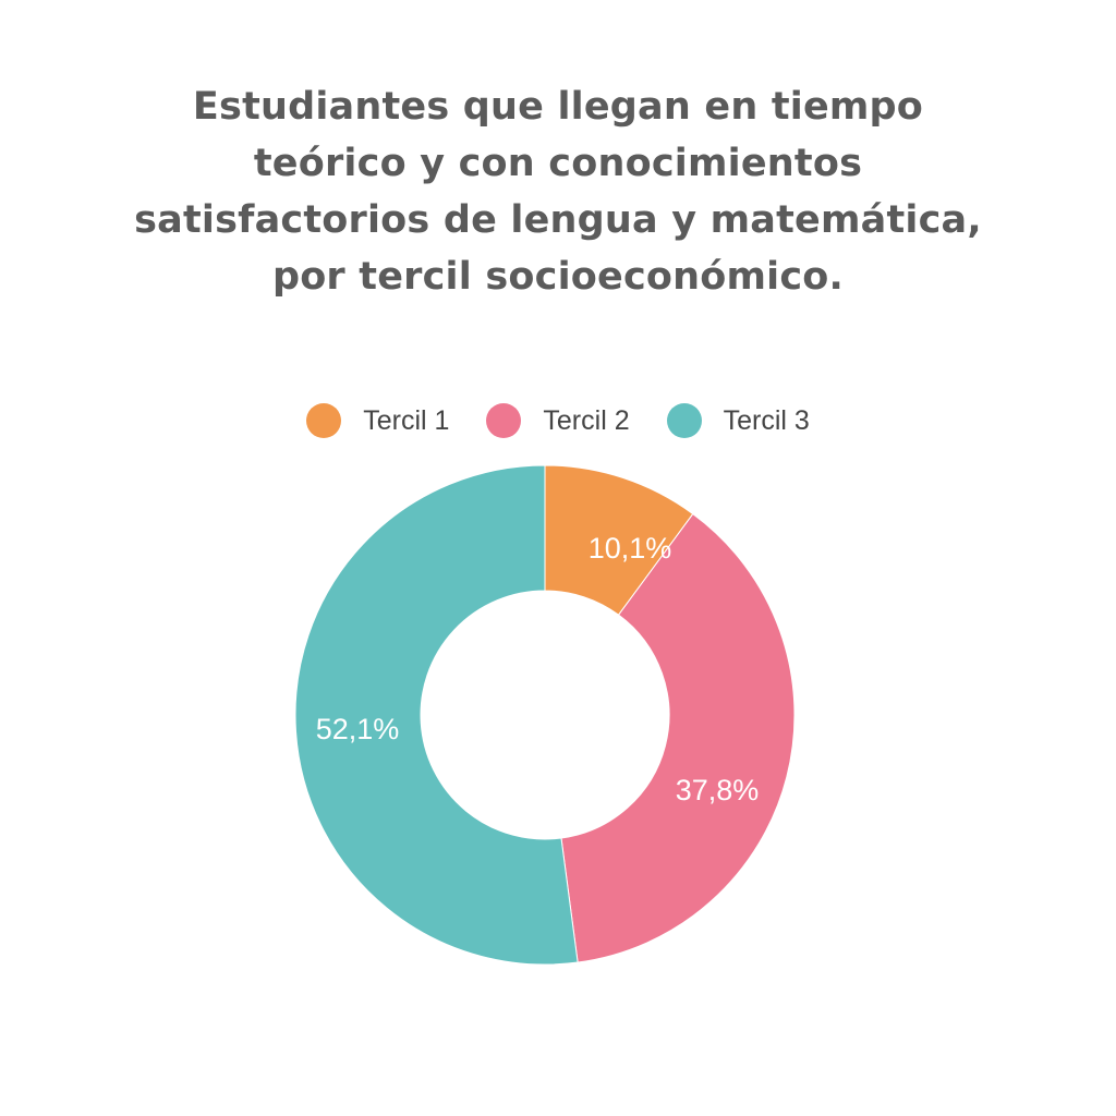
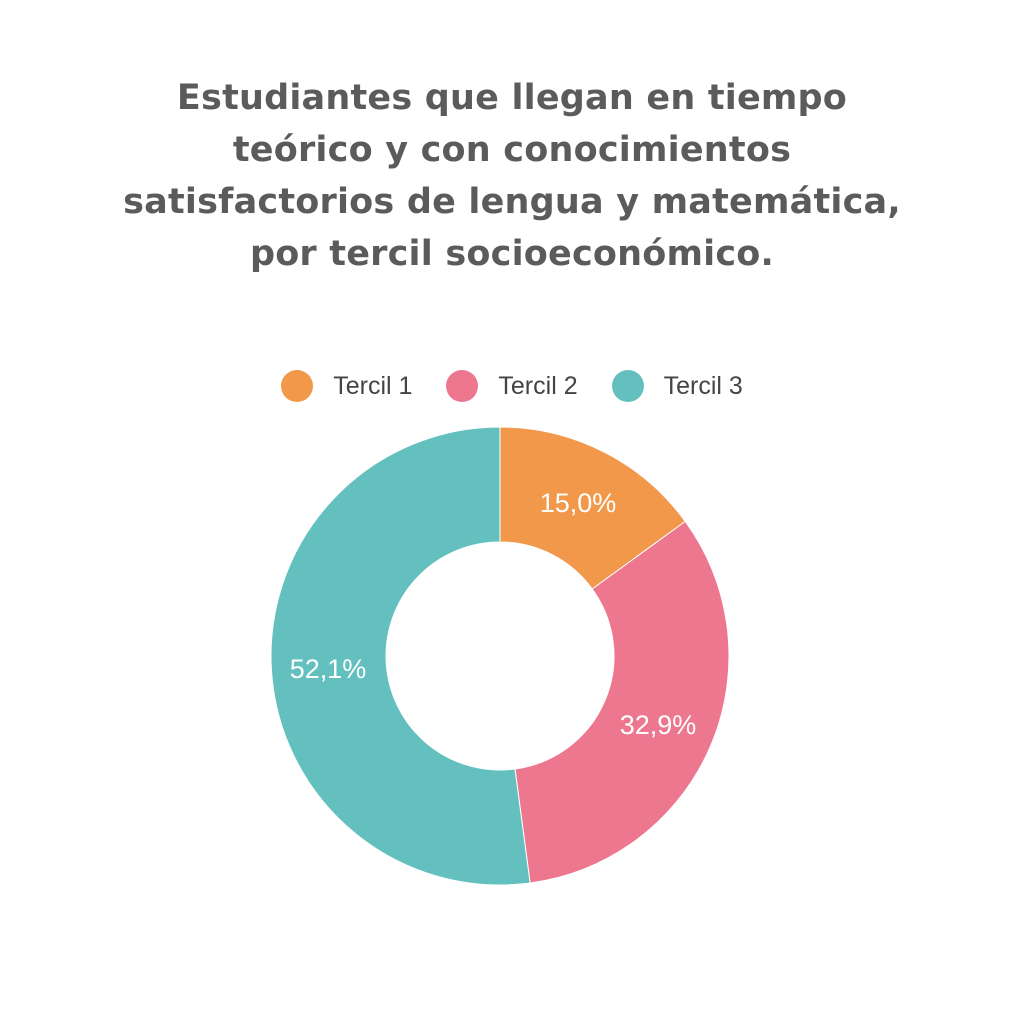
Tercil 1: 10,1% -> 15,0%
Tercil 2: 37,8% -> 32,9%
